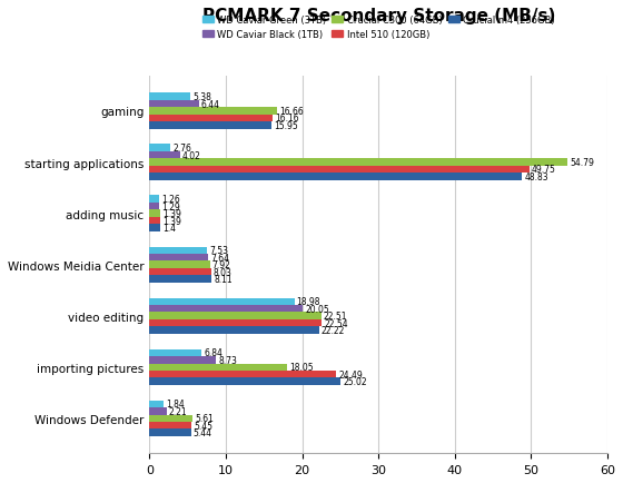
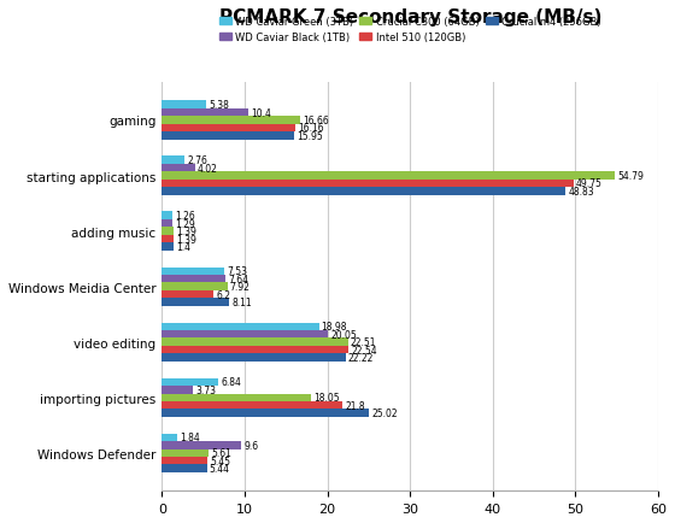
WD Caviar Black (1TB)/gaming: 6.4 -> 10.4
Intel 510 (120GB)/Windows Meidia Center: 8.0 -> 6.2
WD Caviar Black (1TB)/importing pictures: 8.73 -> 3.73
Intel 510 (120GB)/importing pictures: 24.5 -> 21.8
WD Caviar Black (1TB)/Windows Defender: 2.2 -> 9.6
